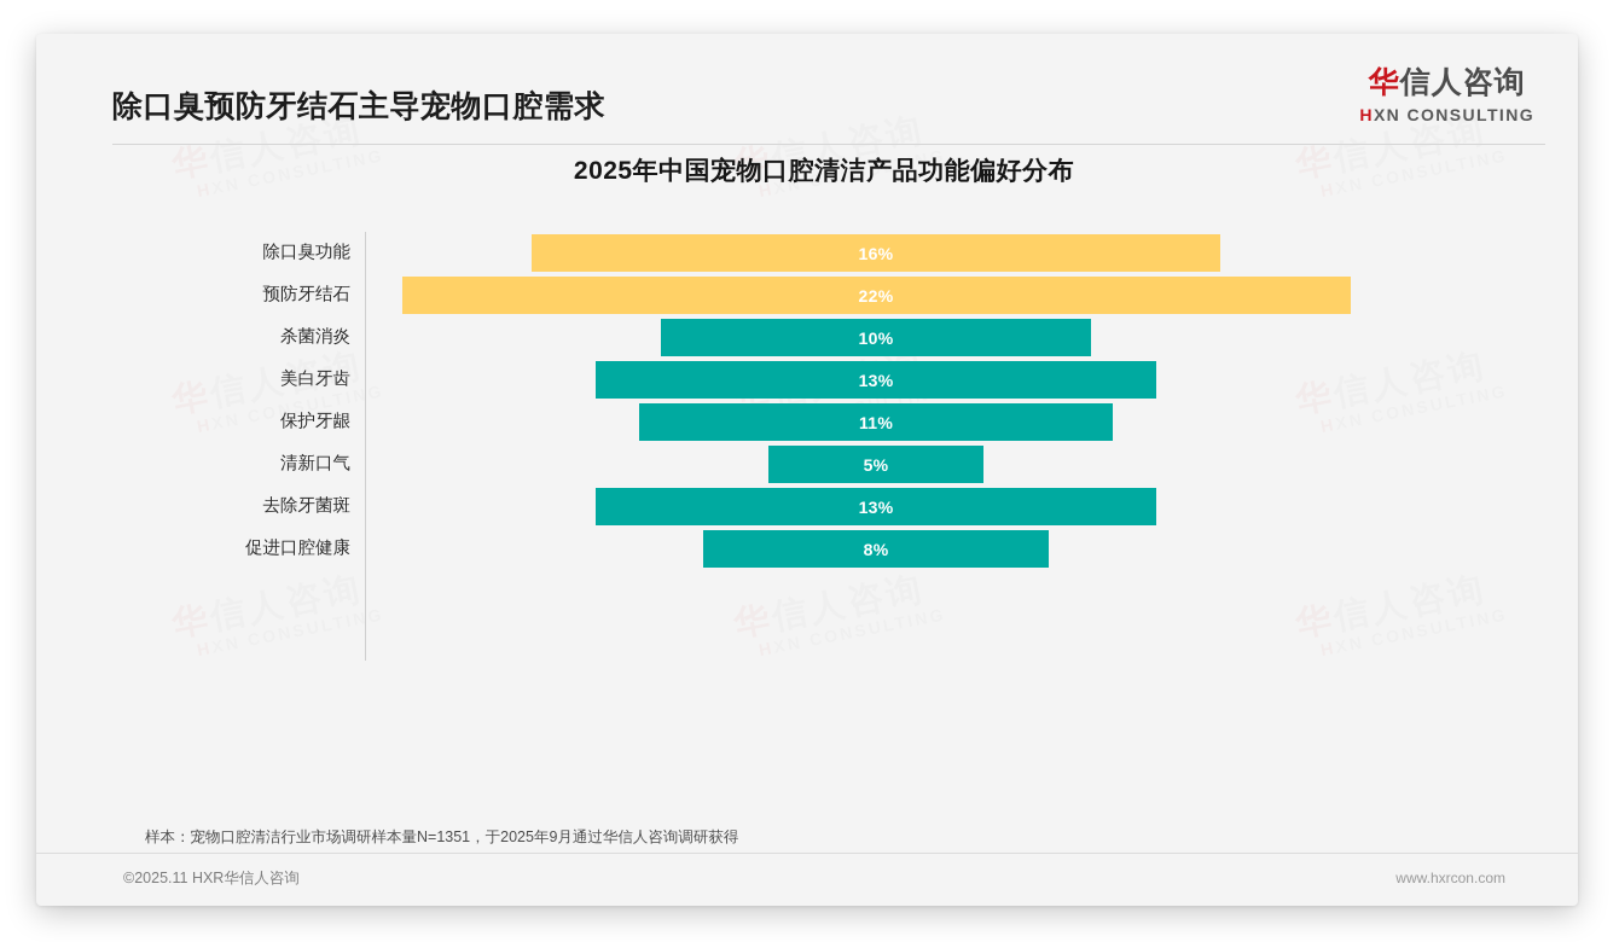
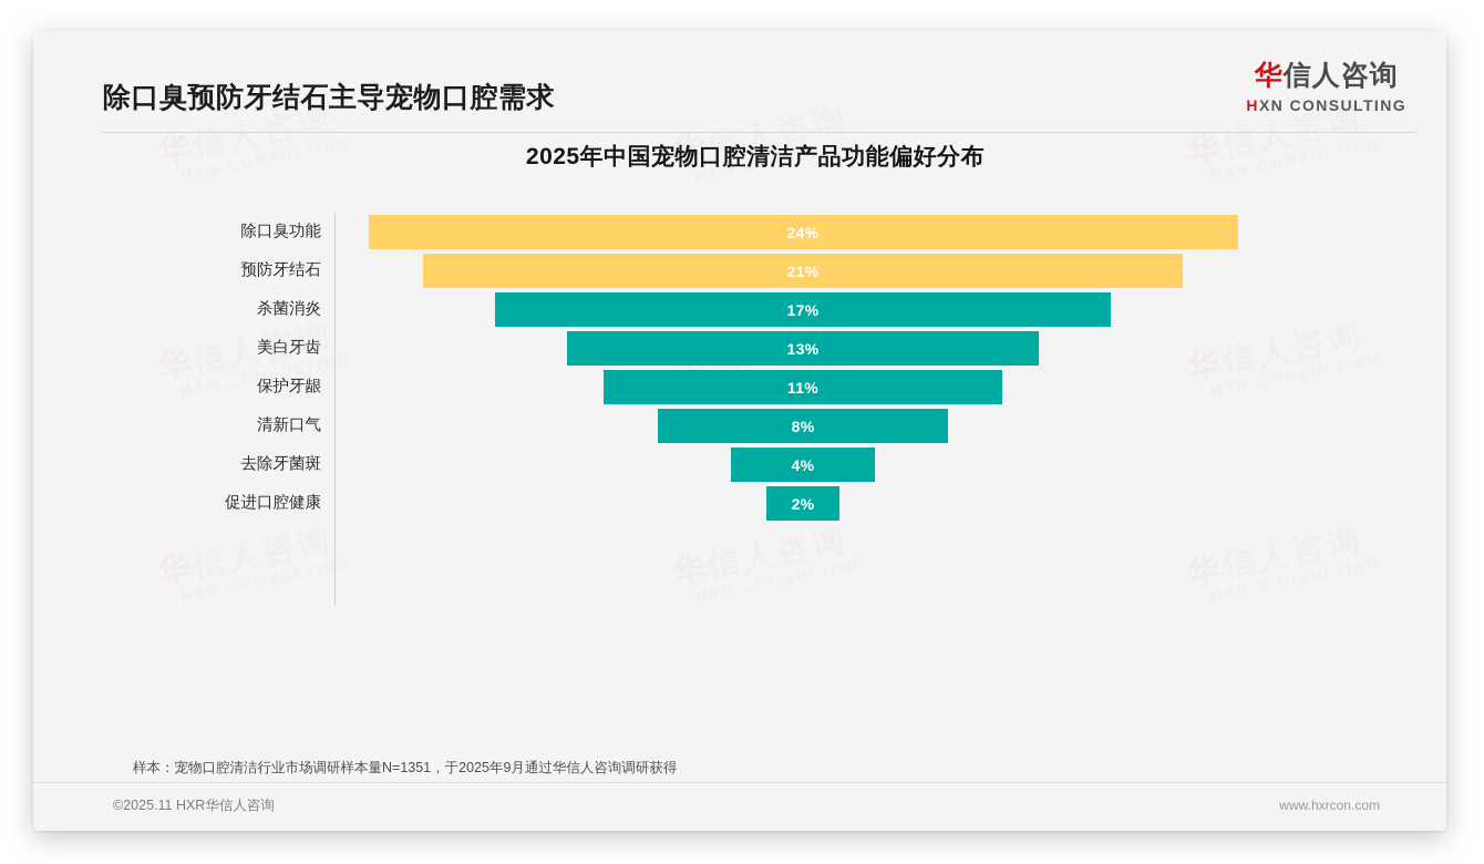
除口臭功能: 16% -> 24%
预防牙结石: 22% -> 21%
杀菌消炎: 10% -> 17%
清新口气: 5% -> 8%
去除牙菌斑: 13% -> 4%
促进口腔健康: 8% -> 2%
